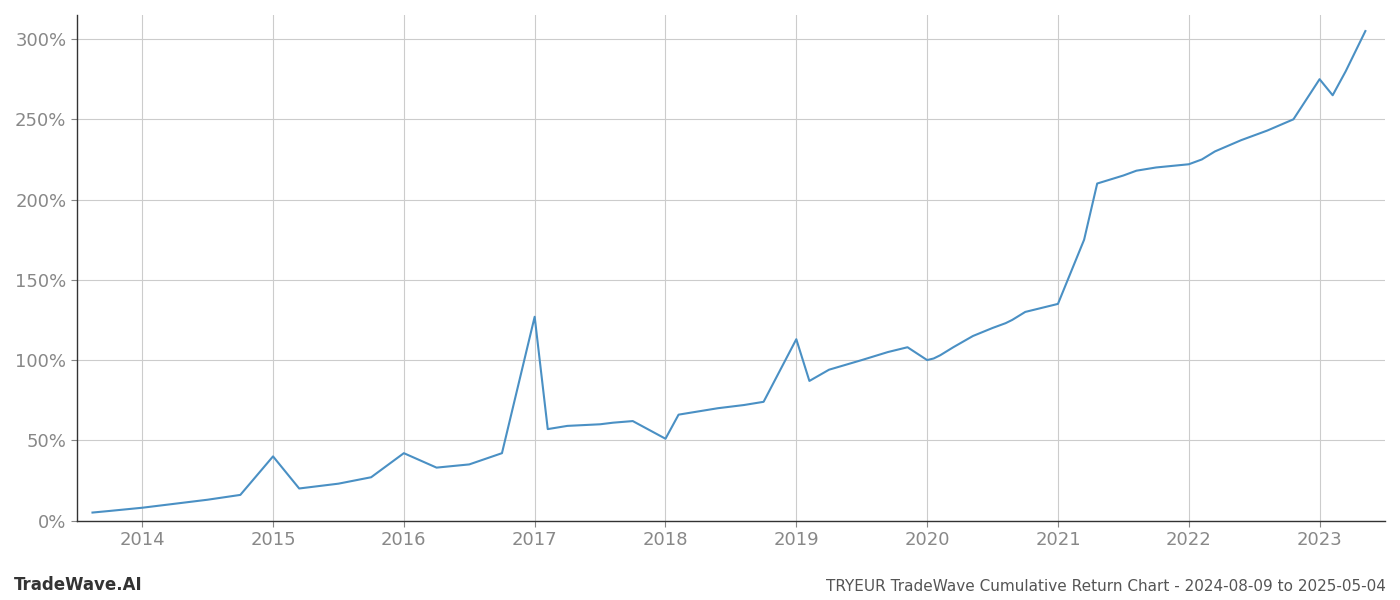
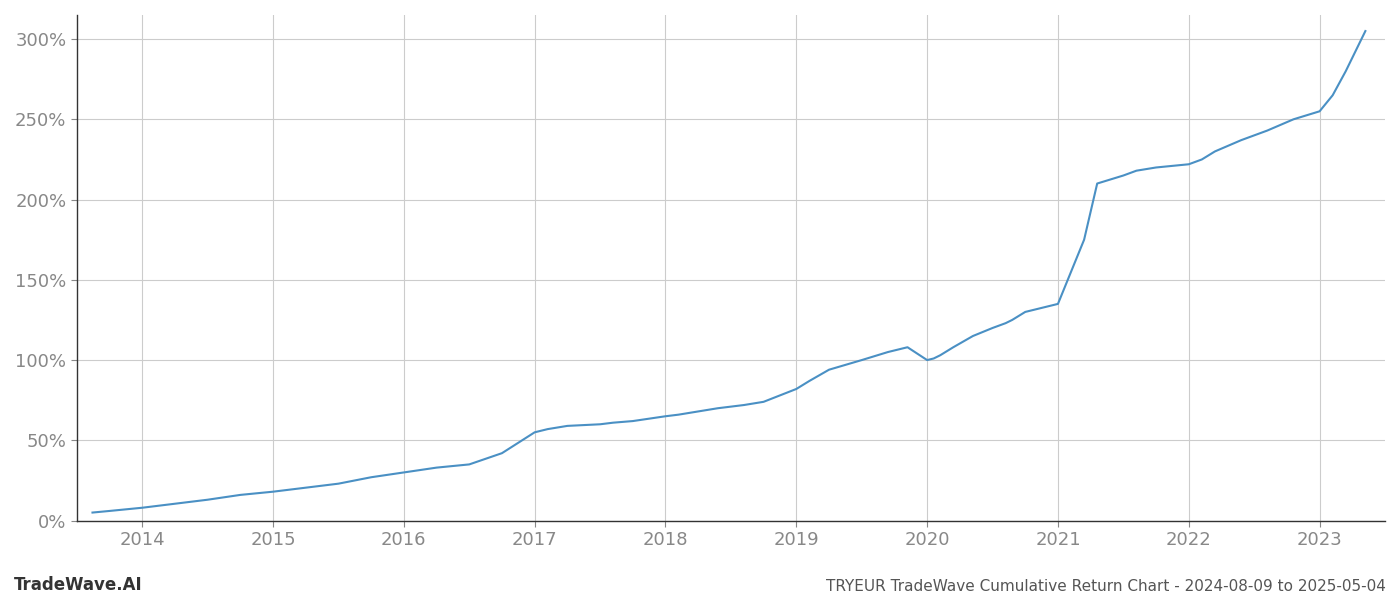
2015: 40% -> 18%
2016: 42% -> 30%
2017: 127% -> 55%
2018: 51% -> 65%
2019: 113% -> 82%
2023: 275% -> 255%
